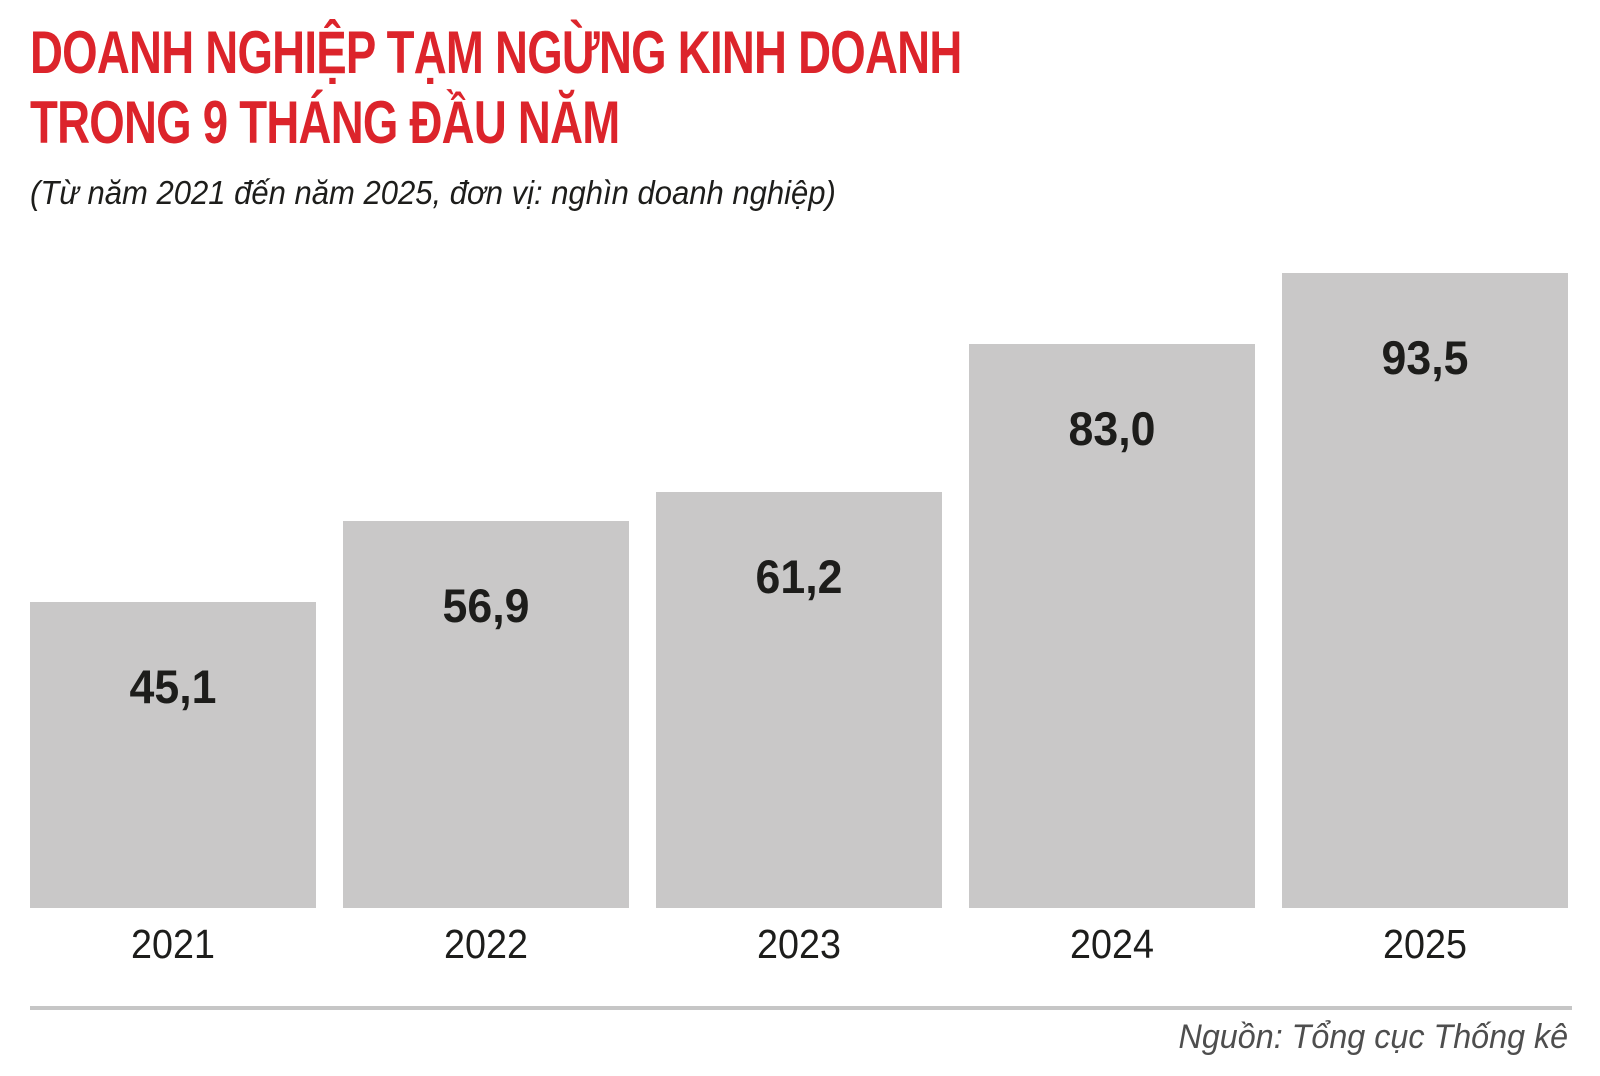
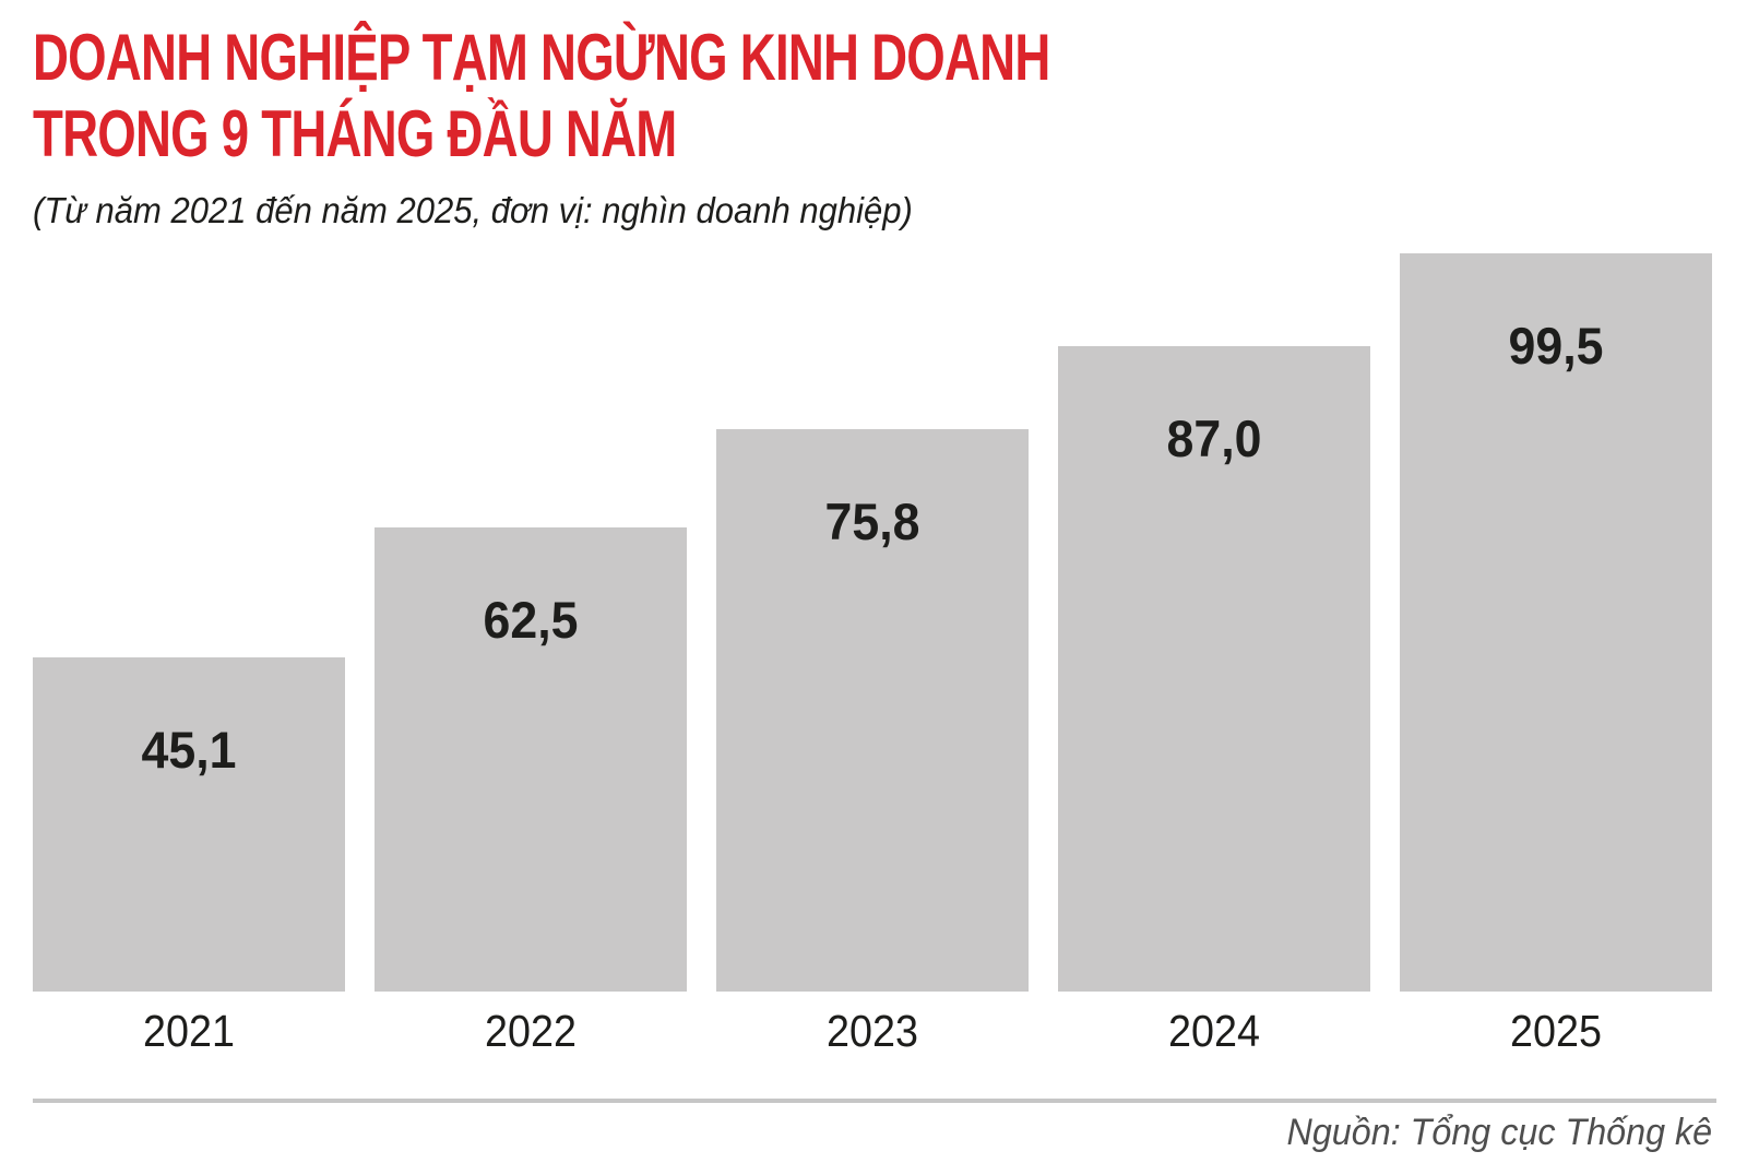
2022: 56,9 -> 62,5
2023: 61,2 -> 75,8
2024: 83,0 -> 87,0
2025: 93,5 -> 99,5
